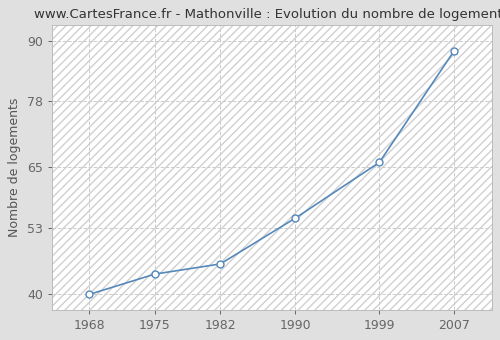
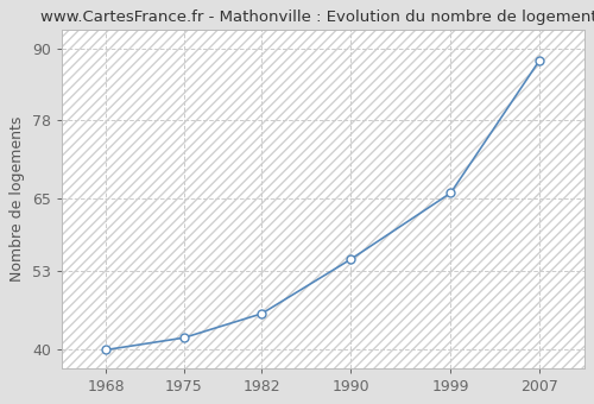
1975: 44 -> 42
